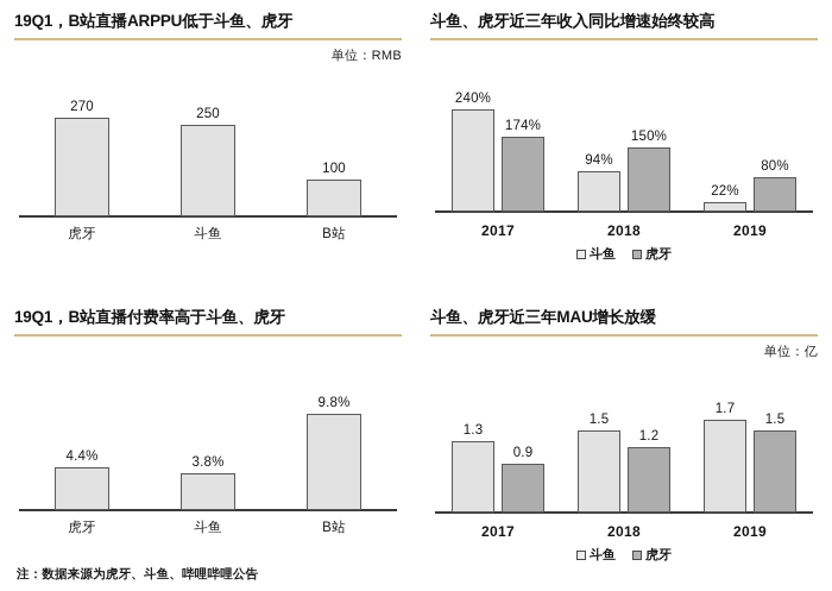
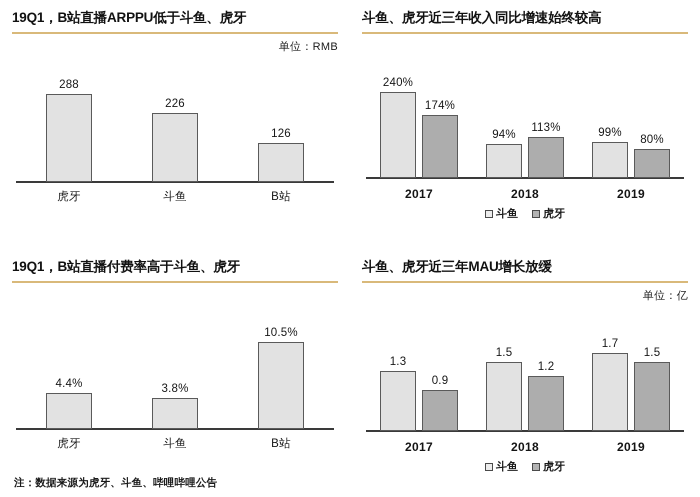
19Q1，B站直播ARPPU低于斗鱼、虎牙/虎牙: 270 -> 288
19Q1，B站直播ARPPU低于斗鱼、虎牙/斗鱼: 250 -> 226
19Q1，B站直播ARPPU低于斗鱼、虎牙/B站: 100 -> 126
斗鱼、虎牙近三年收入同比增速始终较高/虎牙/2018: 150% -> 113%
斗鱼、虎牙近三年收入同比增速始终较高/斗鱼/2019: 22% -> 99%
19Q1，B站直播付费率高于斗鱼、虎牙/B站: 9.8% -> 10.5%
